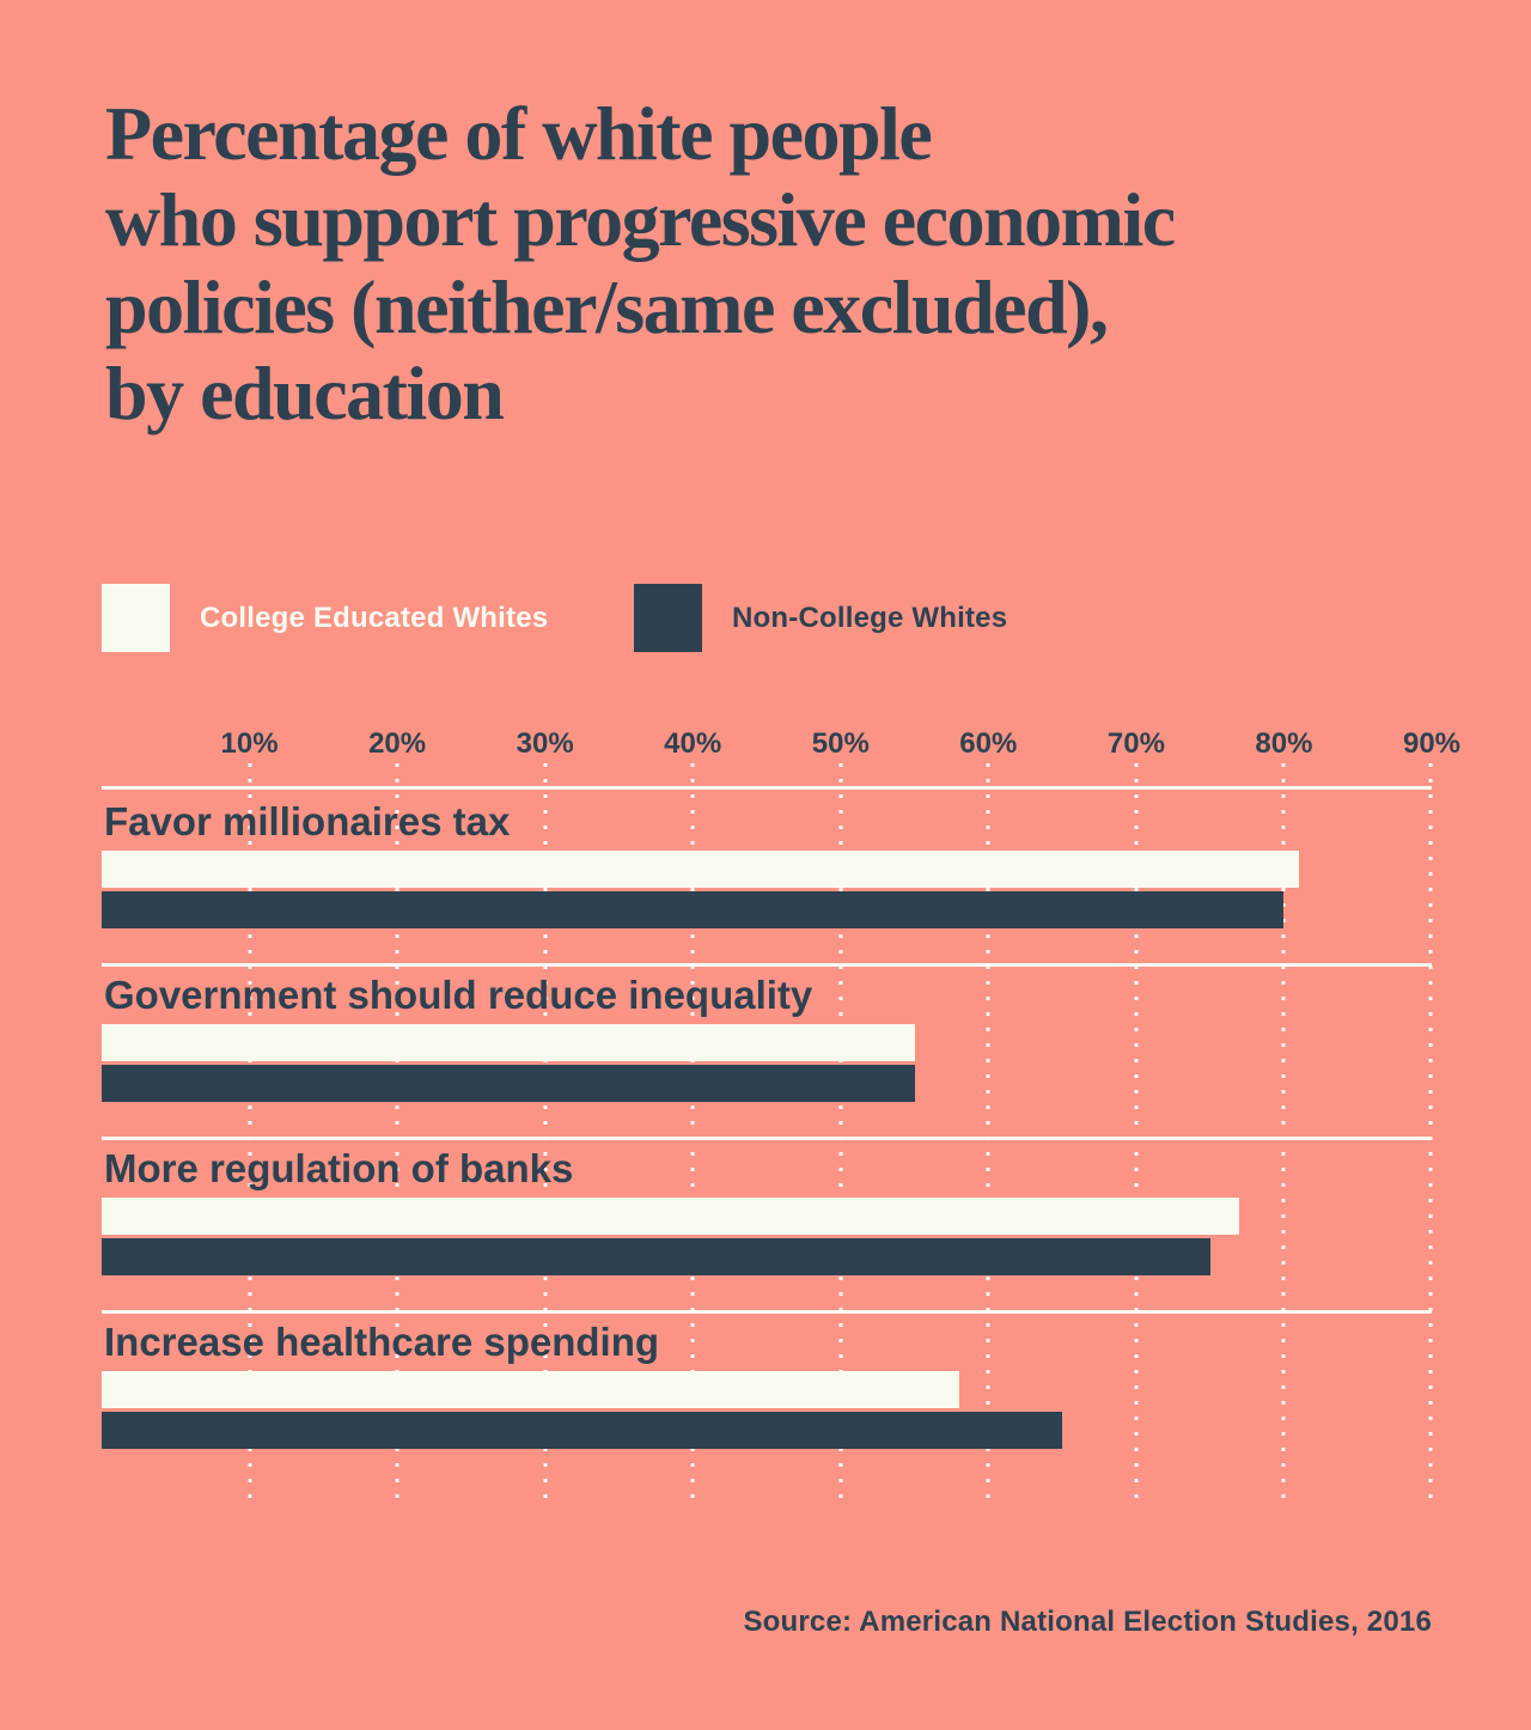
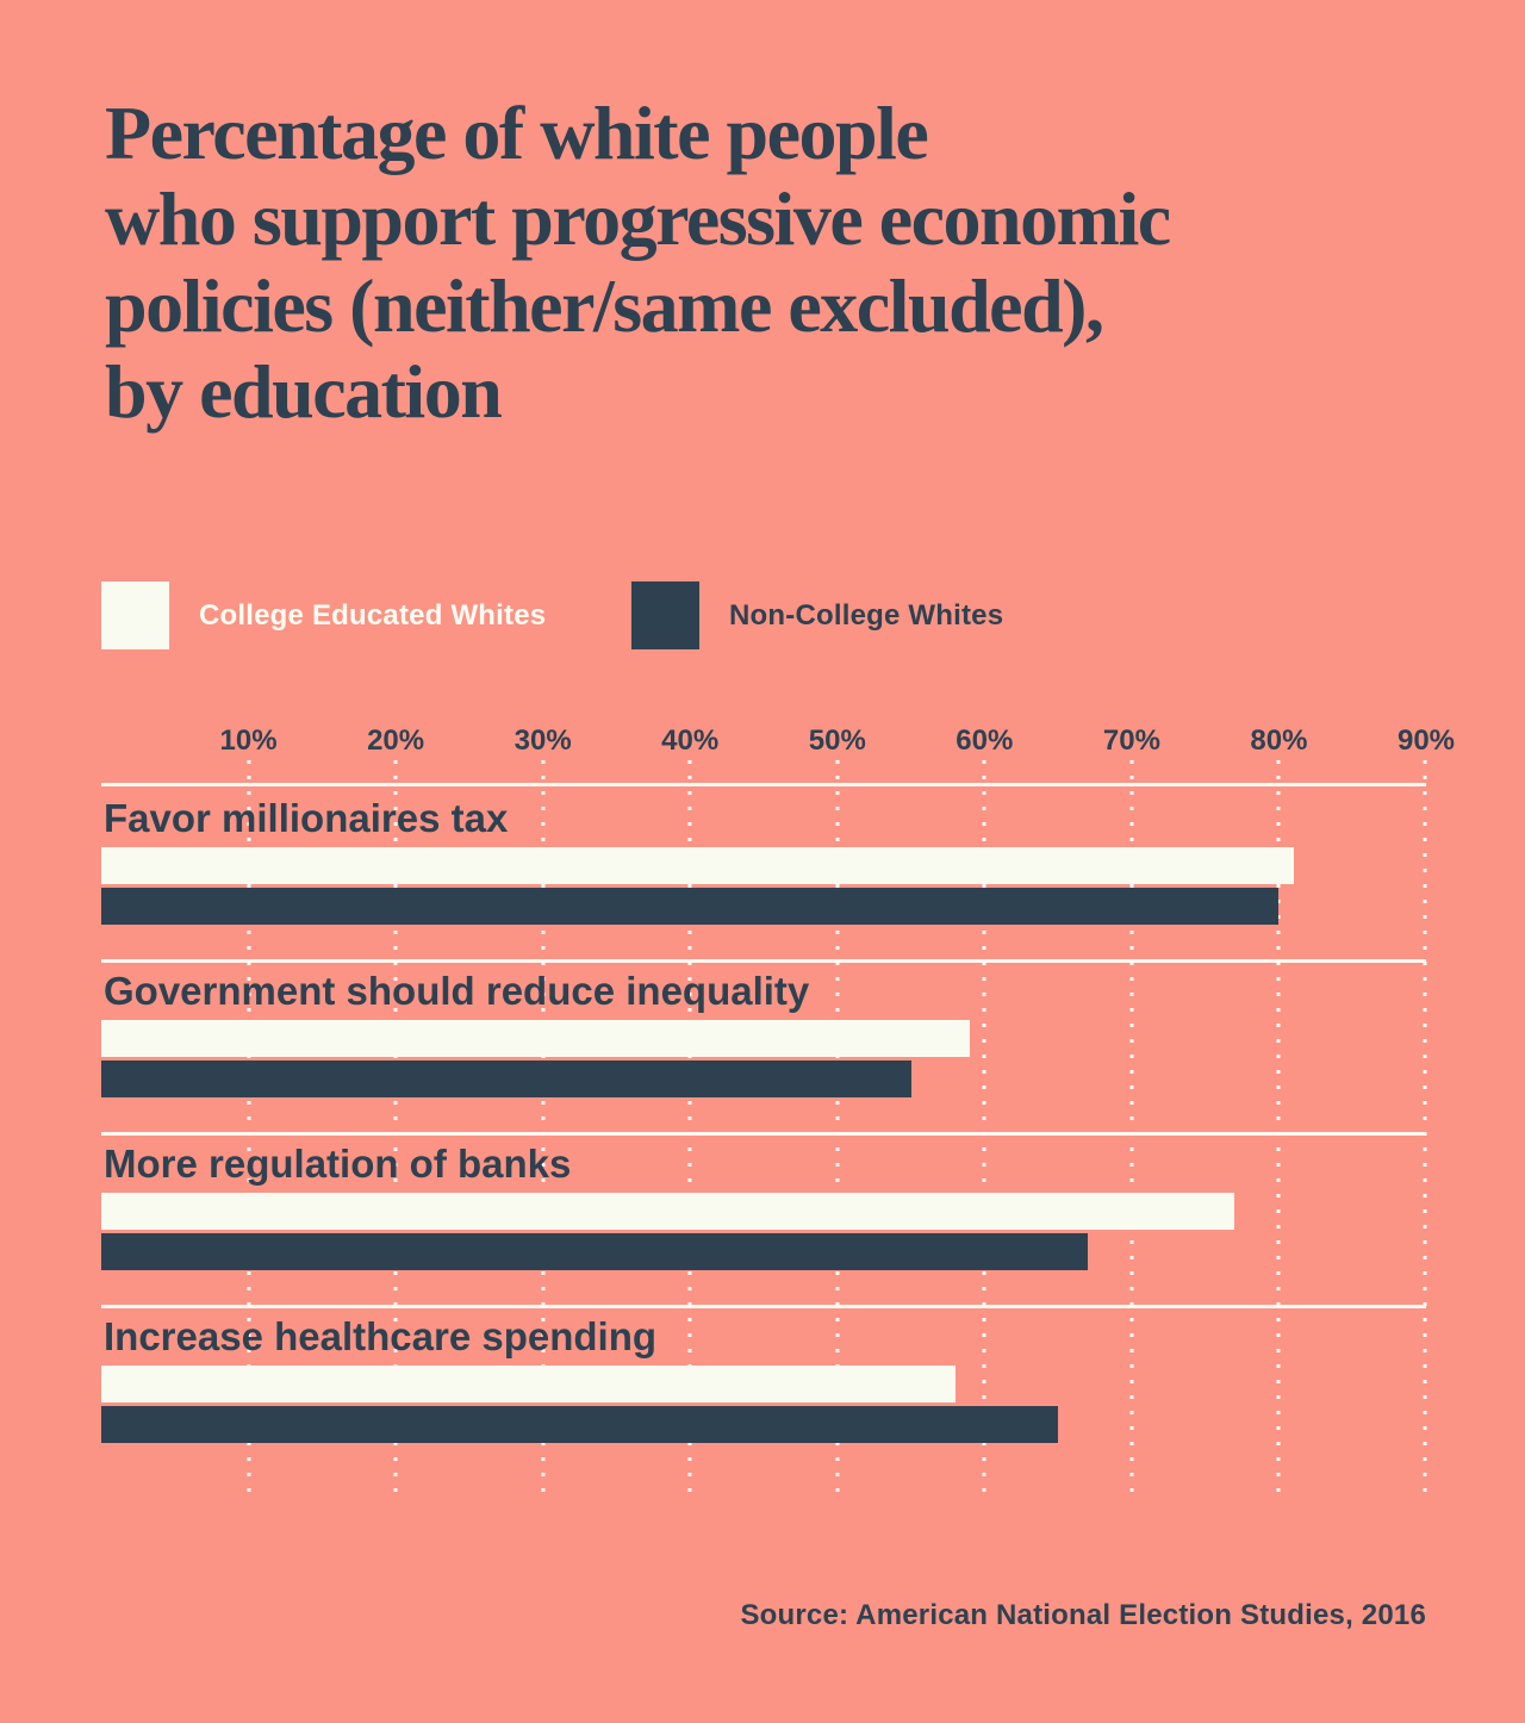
College Educated Whites/Government should reduce inequality: 55% -> 59%
Non-College Whites/More regulation of banks: 75% -> 67%
